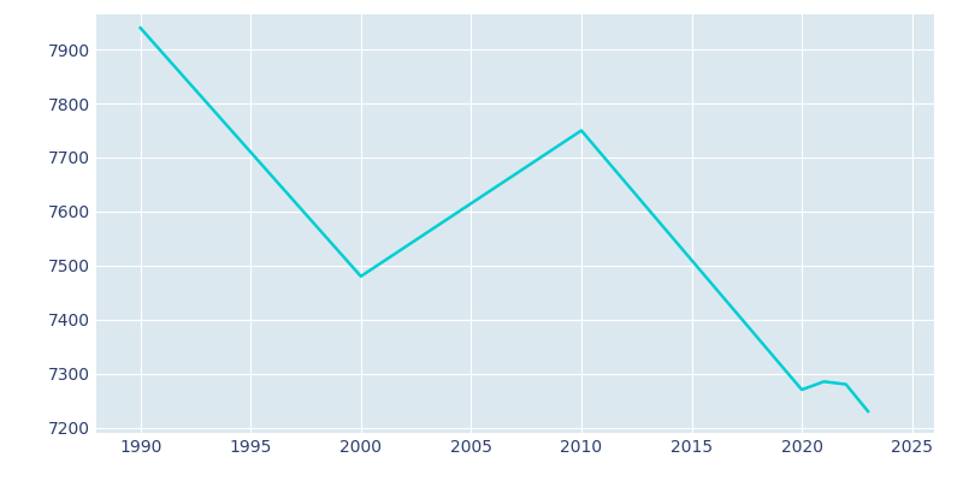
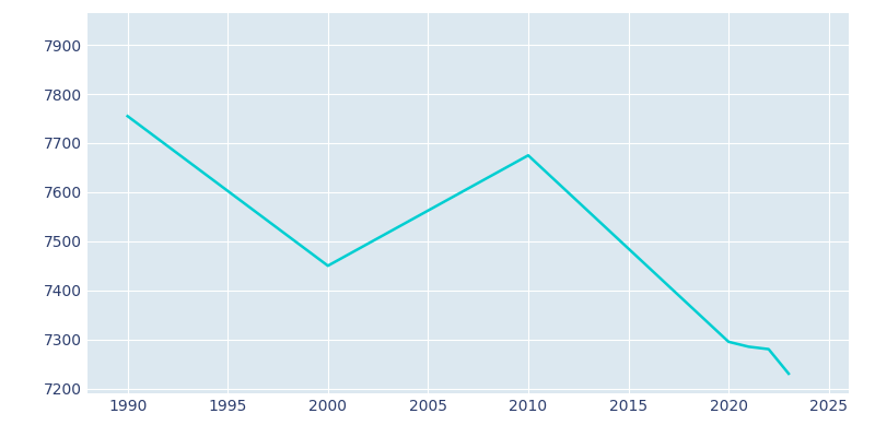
1990: 7940 -> 7755
2000: 7480 -> 7450
2010: 7750 -> 7675
2020: 7270 -> 7295
